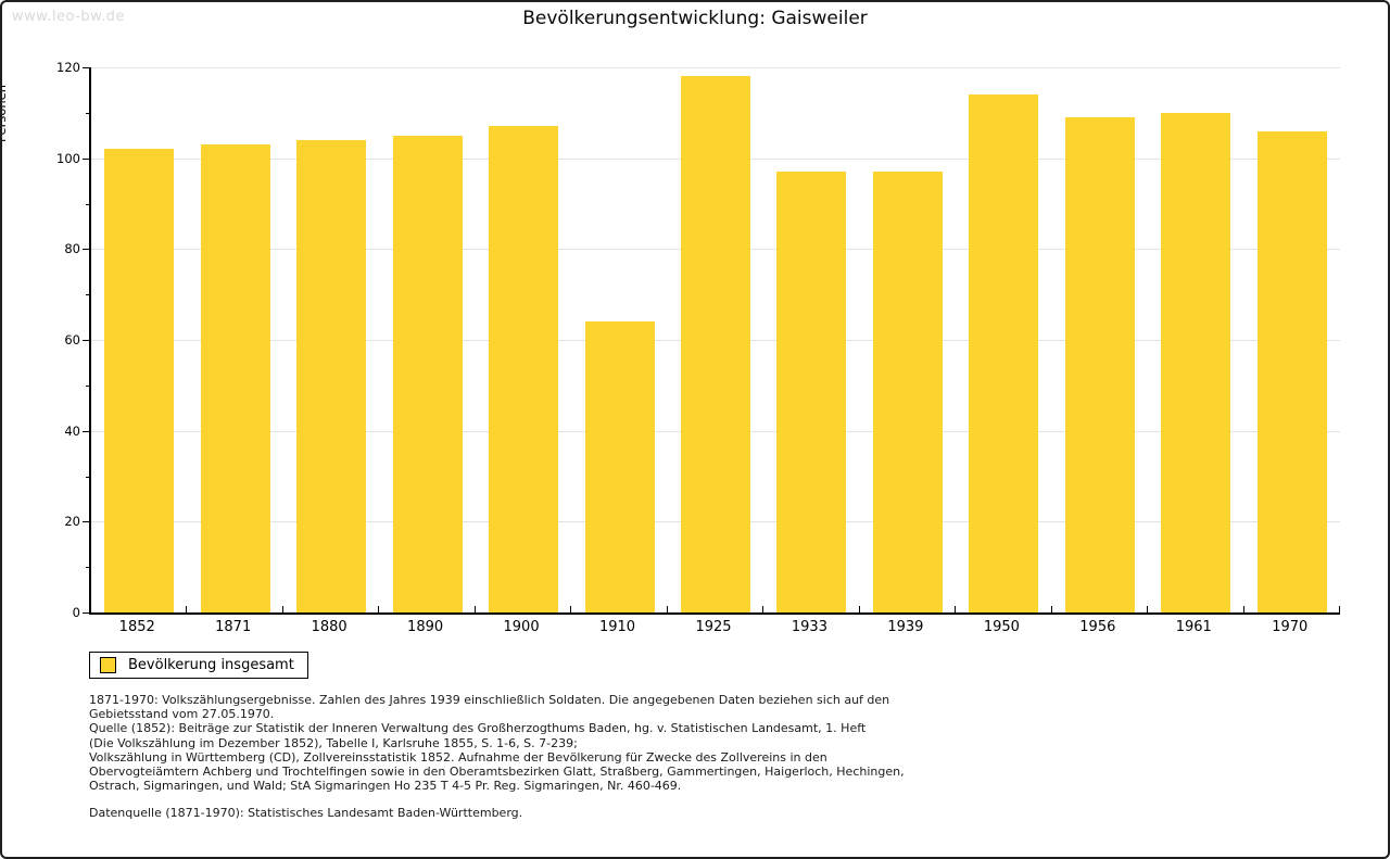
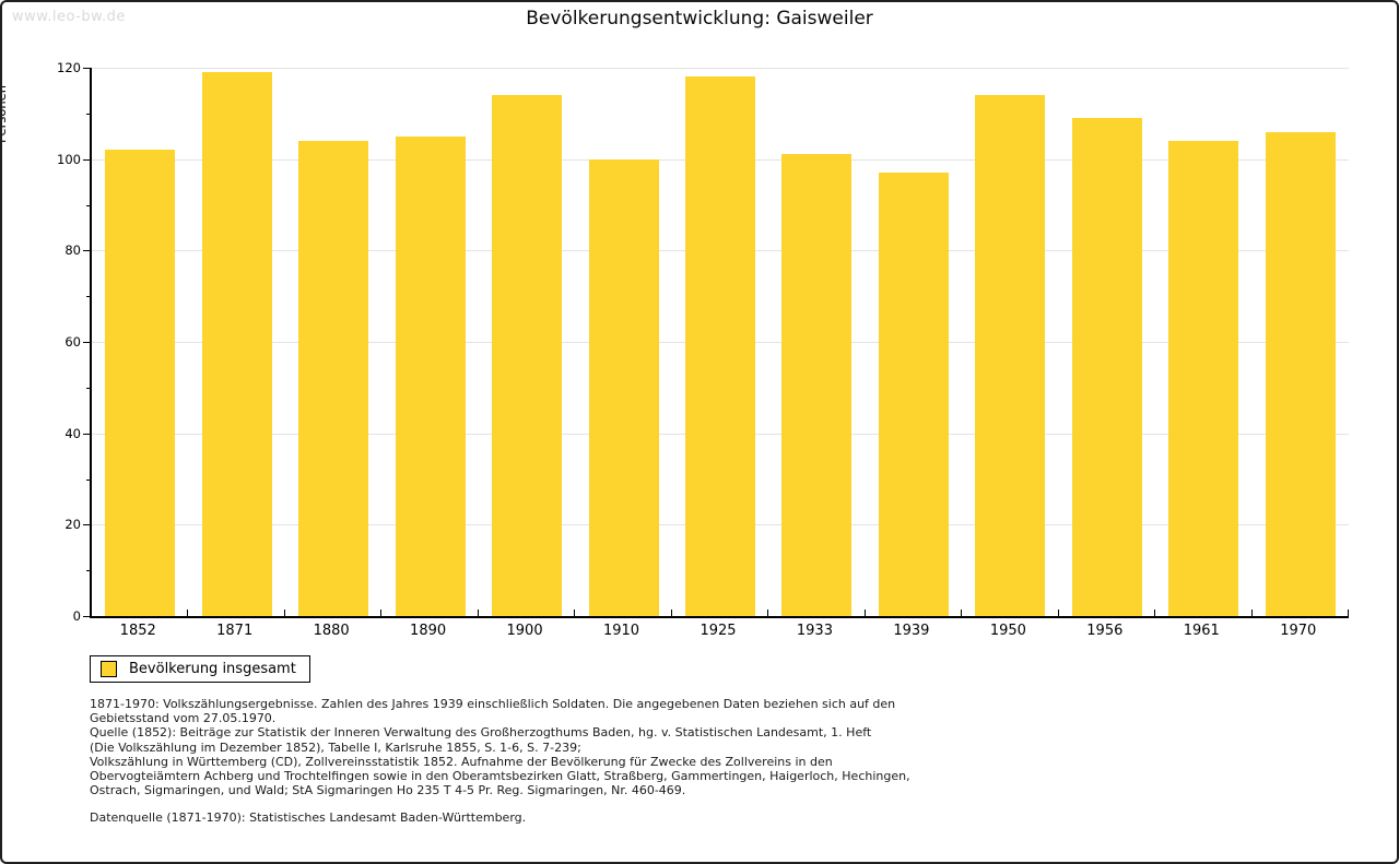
1871: 103 -> 119
1900: 107 -> 114
1910: 64 -> 100
1933: 97 -> 101
1961: 110 -> 104
